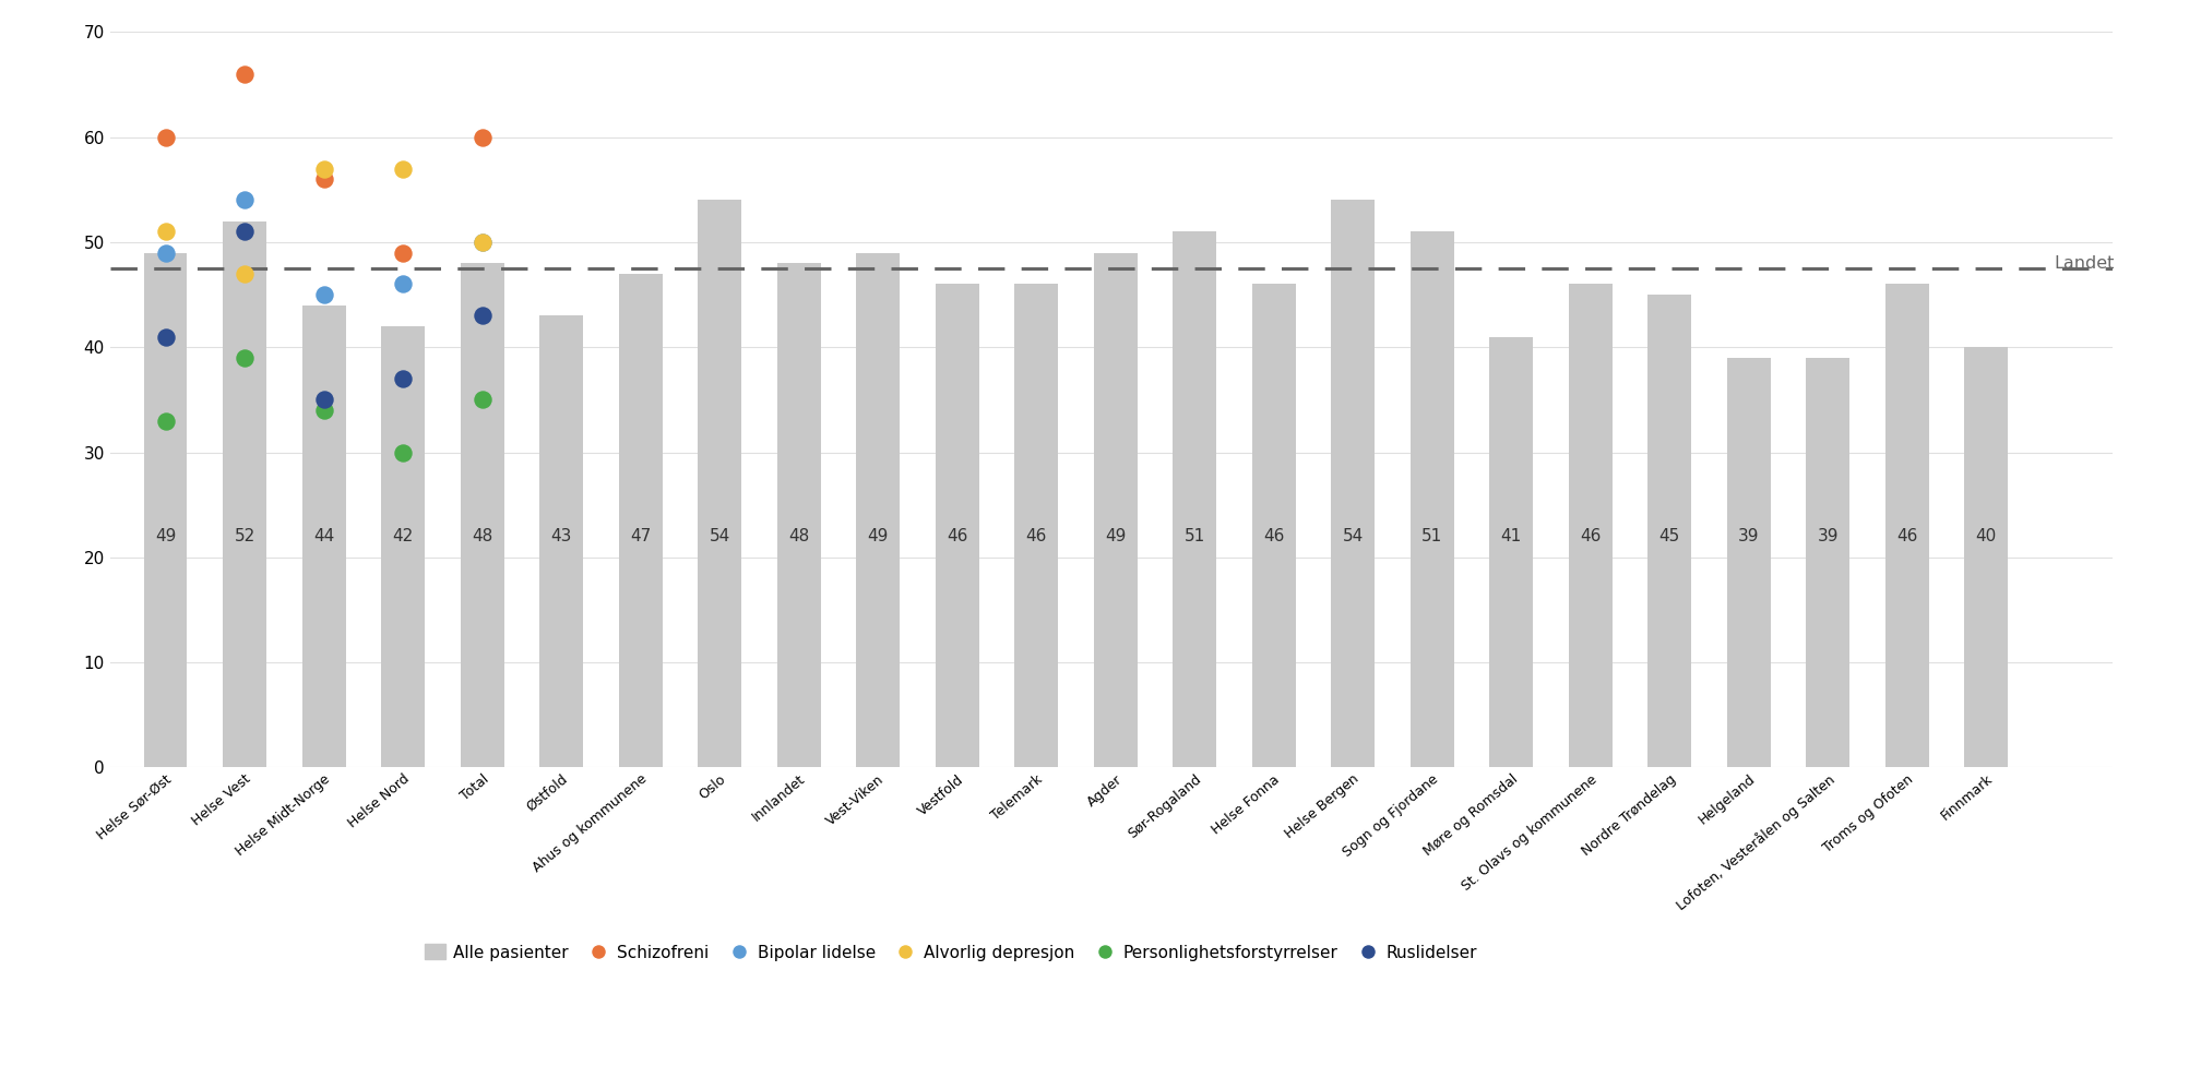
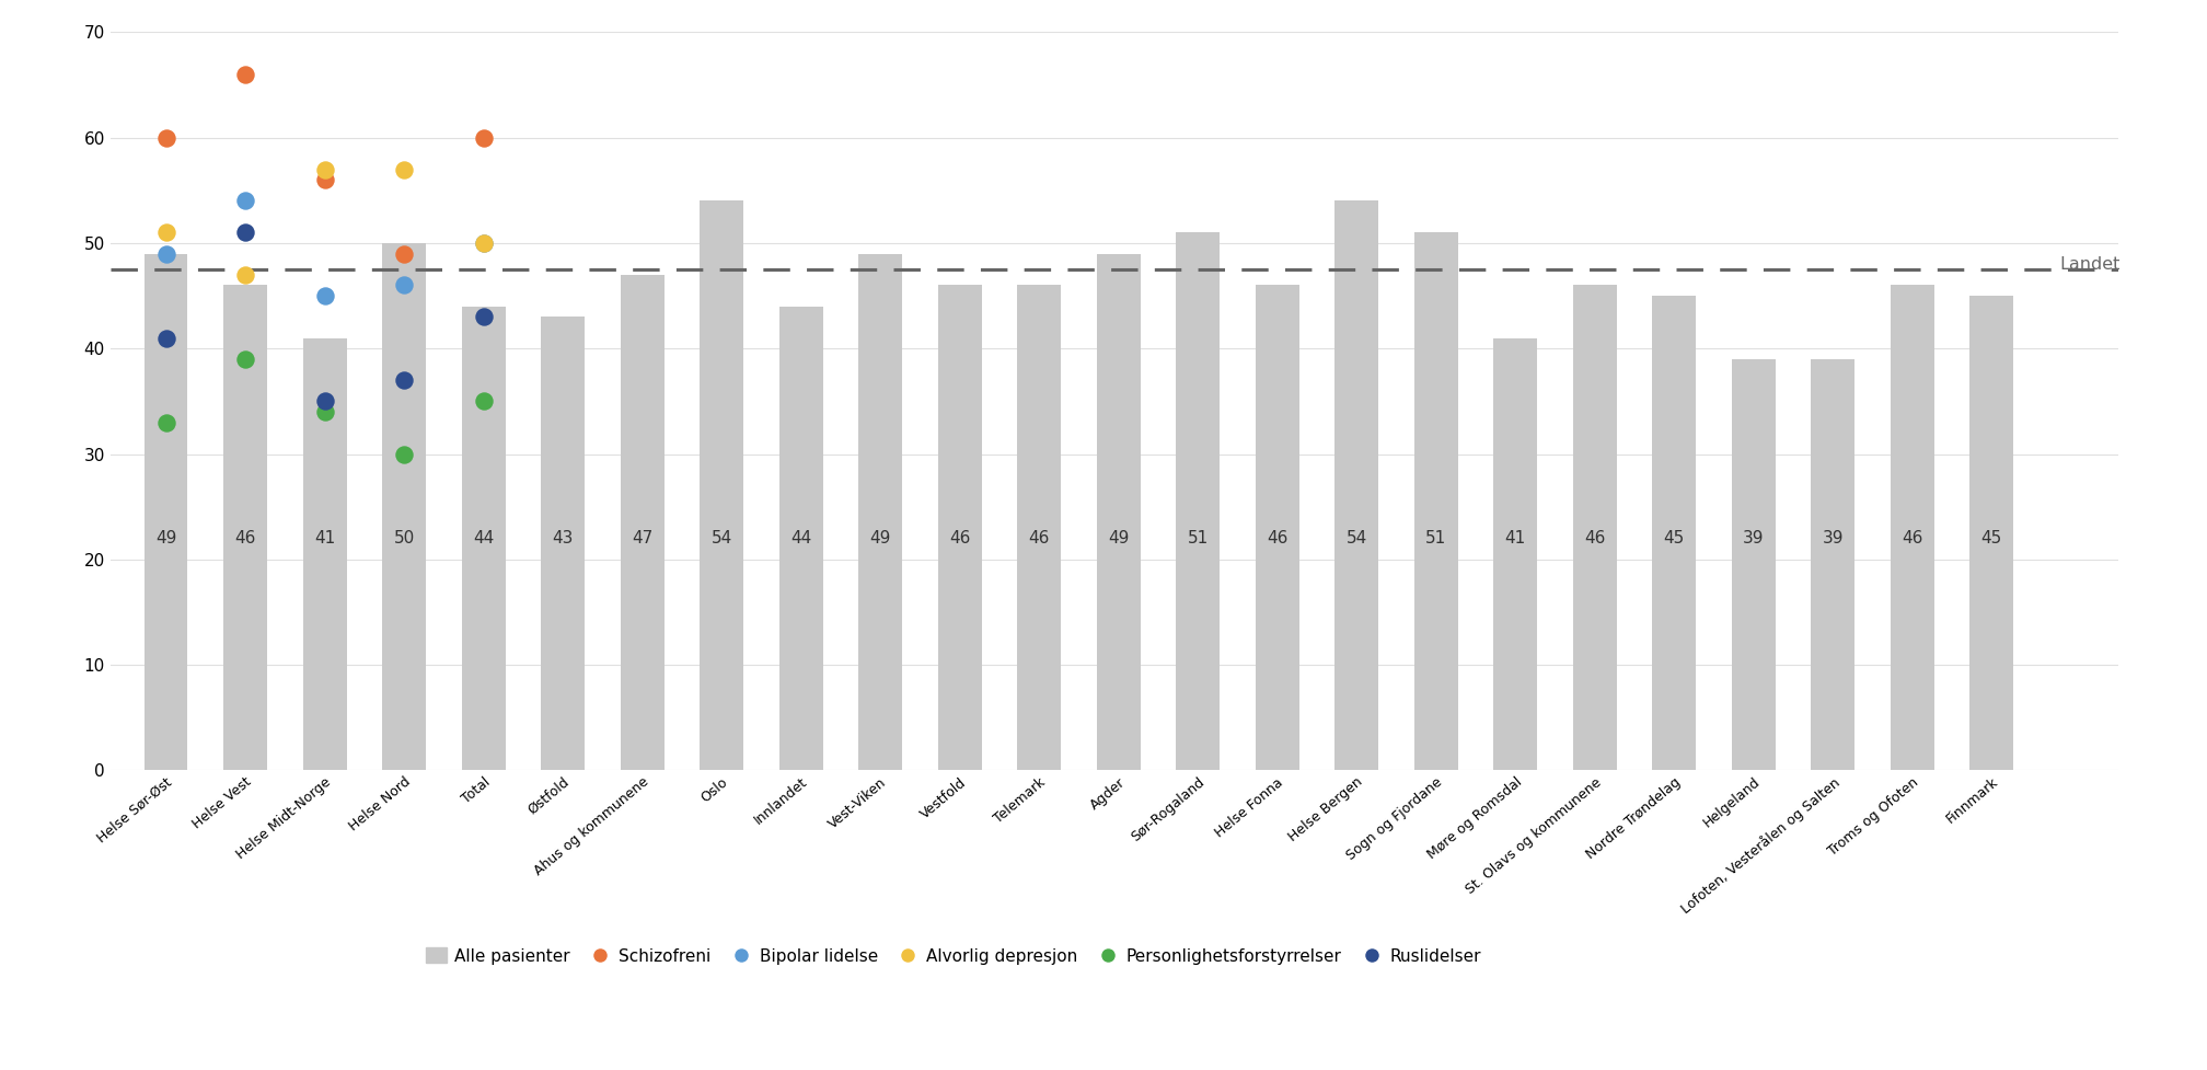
Alle pasienter/Helse Vest: 52 -> 46
Alle pasienter/Helse Midt-Norge: 44 -> 41
Alle pasienter/Helse Nord: 42 -> 50
Alle pasienter/Total: 48 -> 44
Alle pasienter/Innlandet: 48 -> 44
Alle pasienter/Finnmark: 40 -> 45
